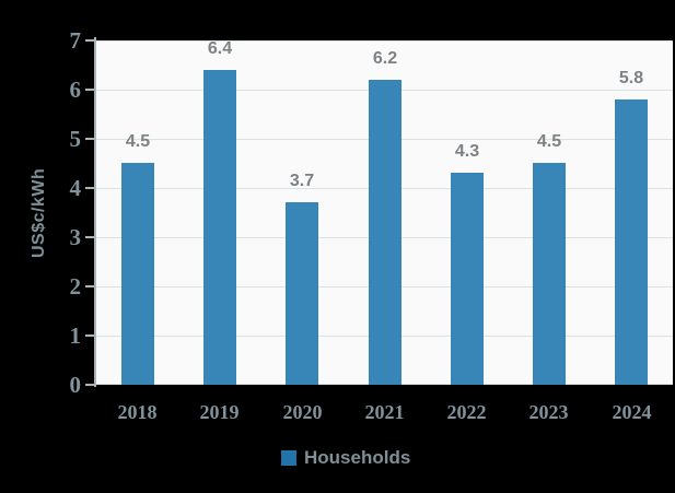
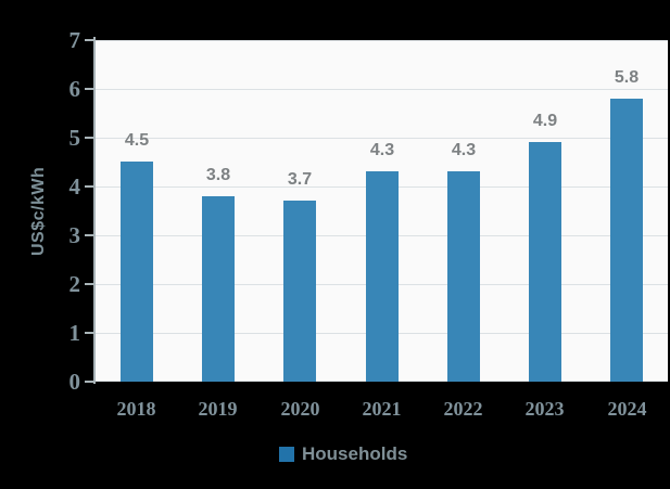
2019: 6.4 -> 3.8
2021: 6.2 -> 4.3
2023: 4.5 -> 4.9
